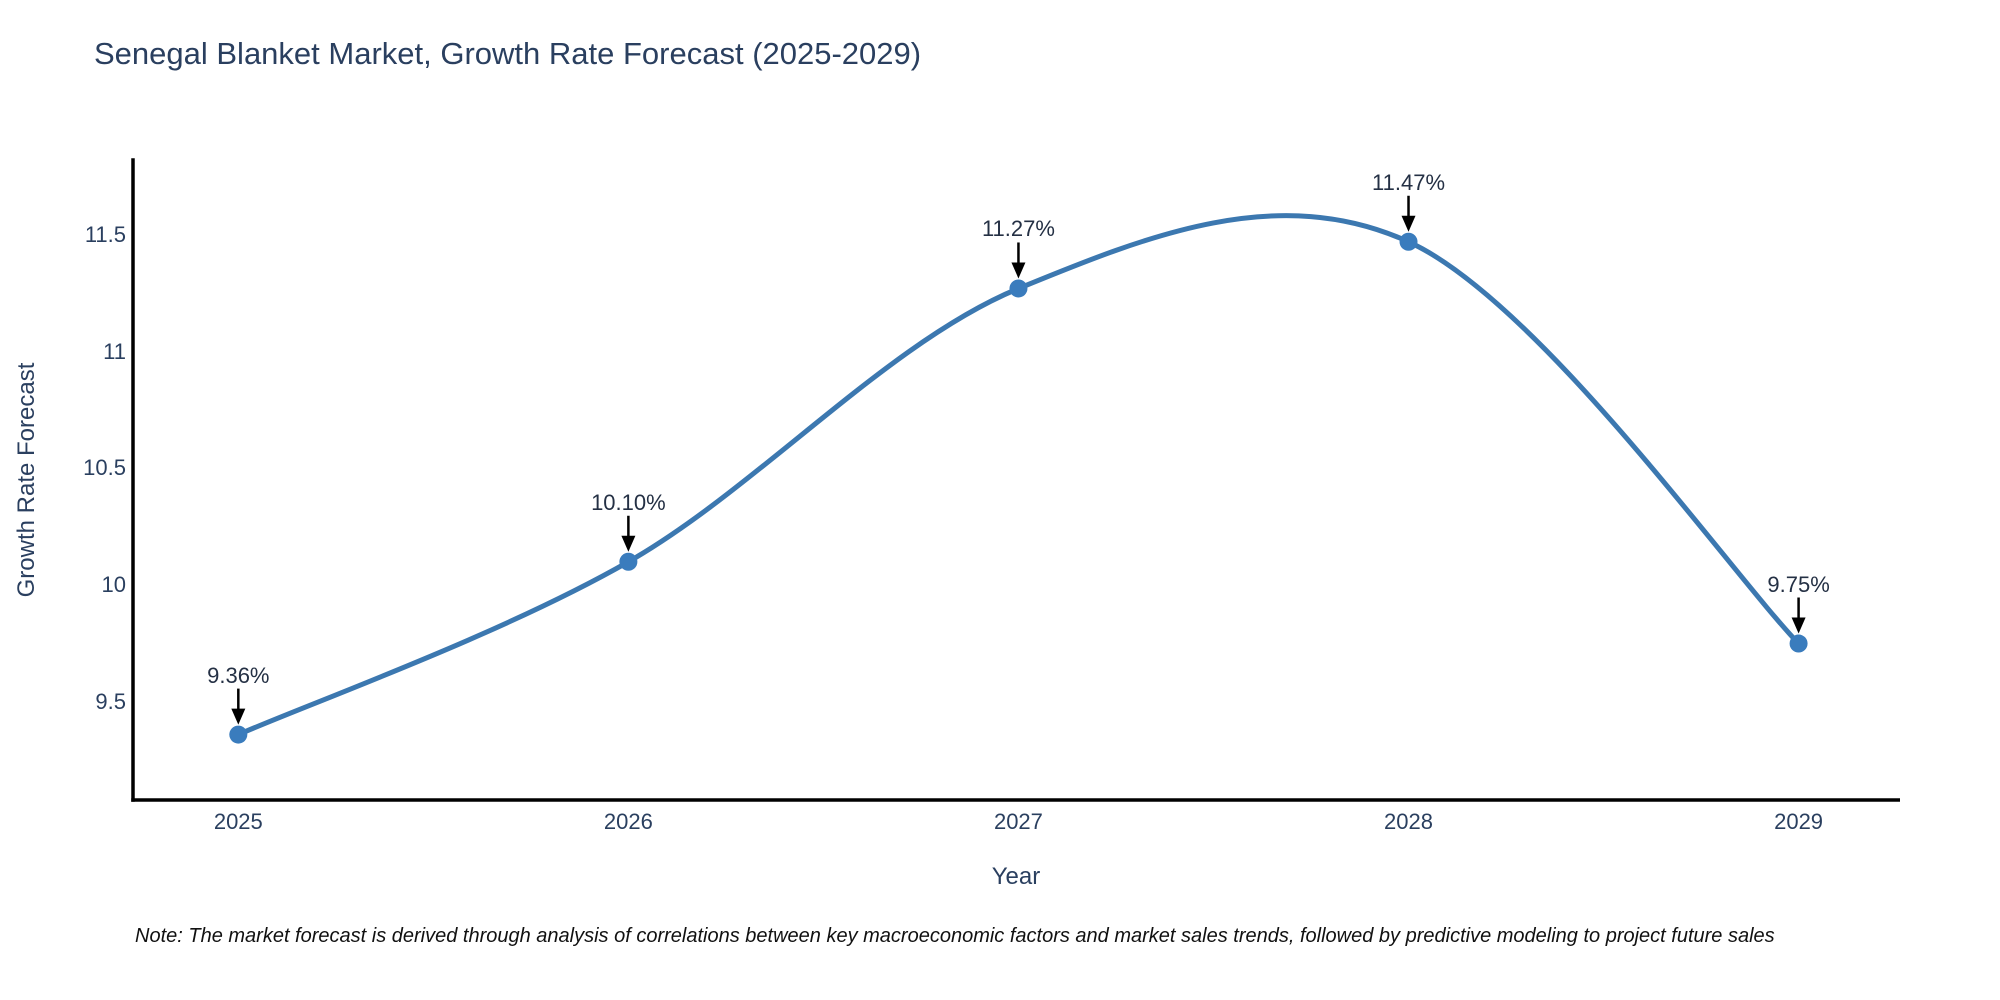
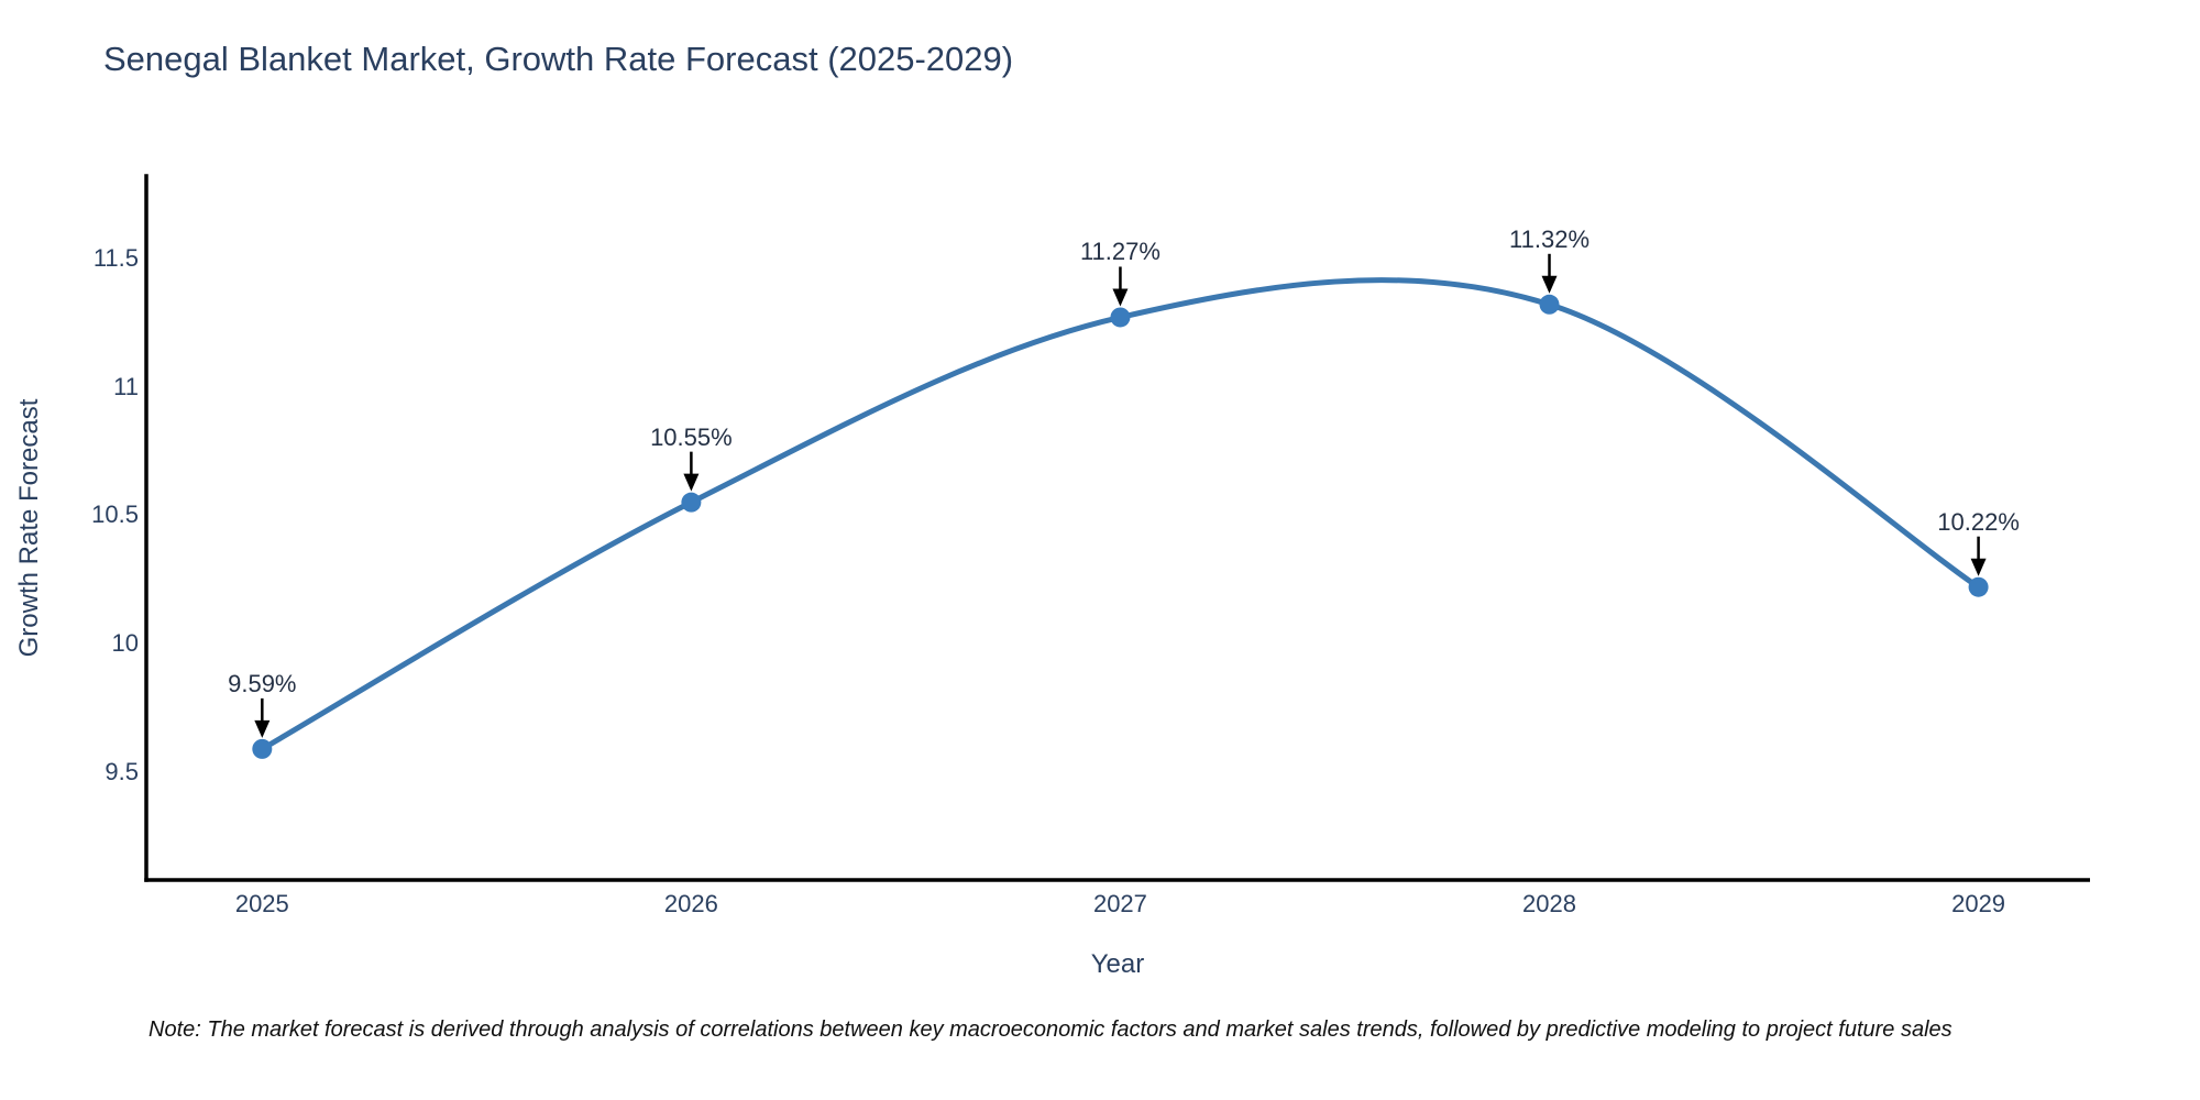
2025: 9.36% -> 9.59%
2026: 10.10% -> 10.55%
2028: 11.47% -> 11.32%
2029: 9.75% -> 10.22%
